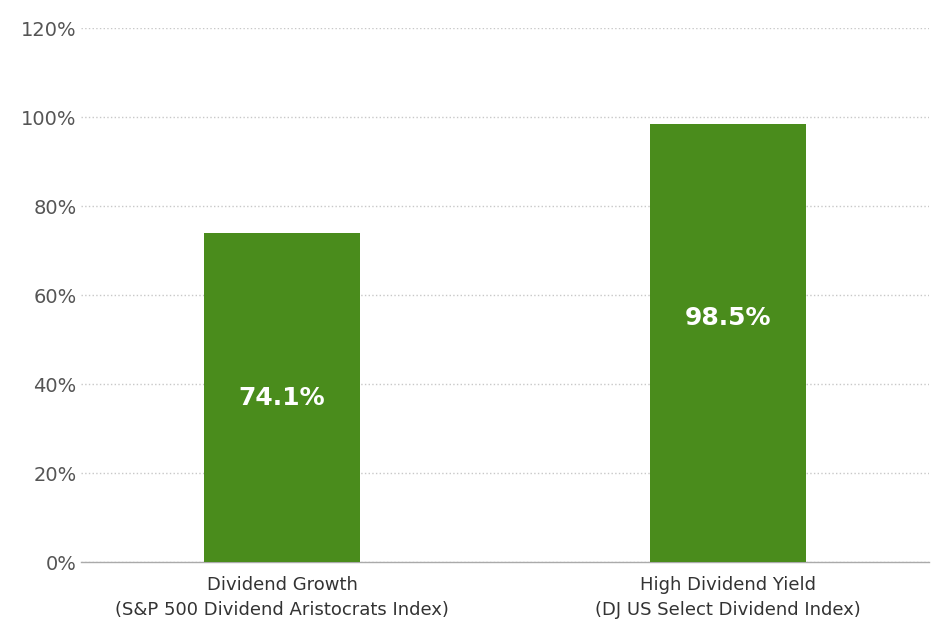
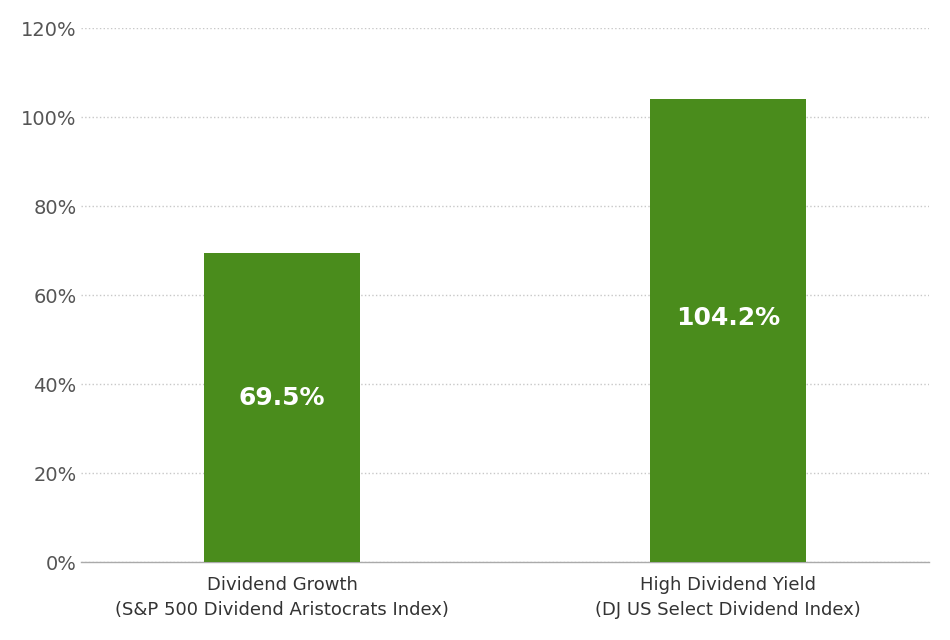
Dividend Growth (S&P 500 Dividend Aristocrats Index): 74.1% -> 69.5%
High Dividend Yield (DJ US Select Dividend Index): 98.5% -> 104.2%
